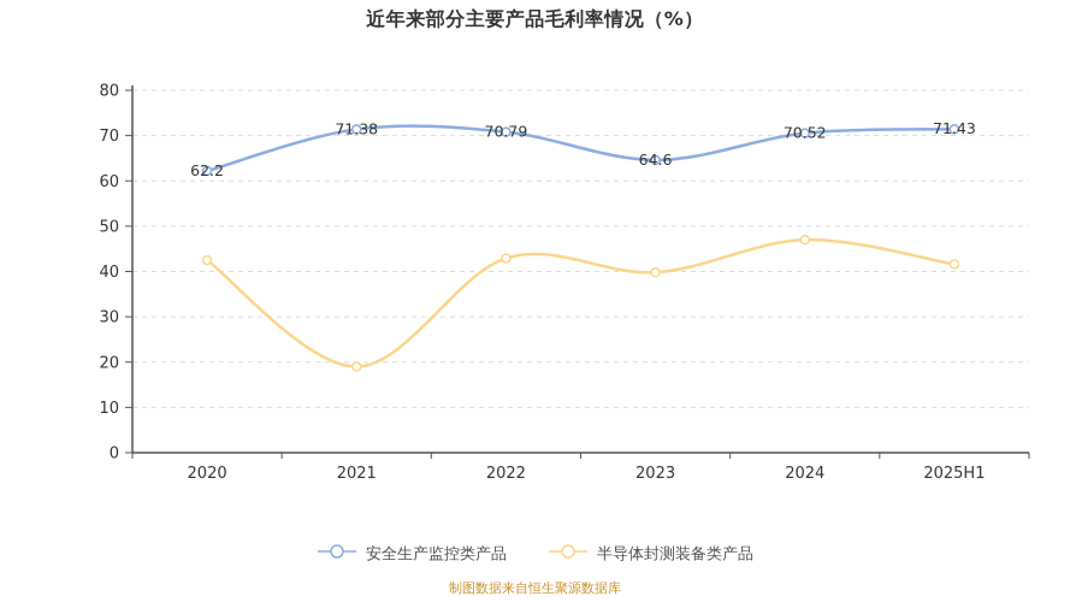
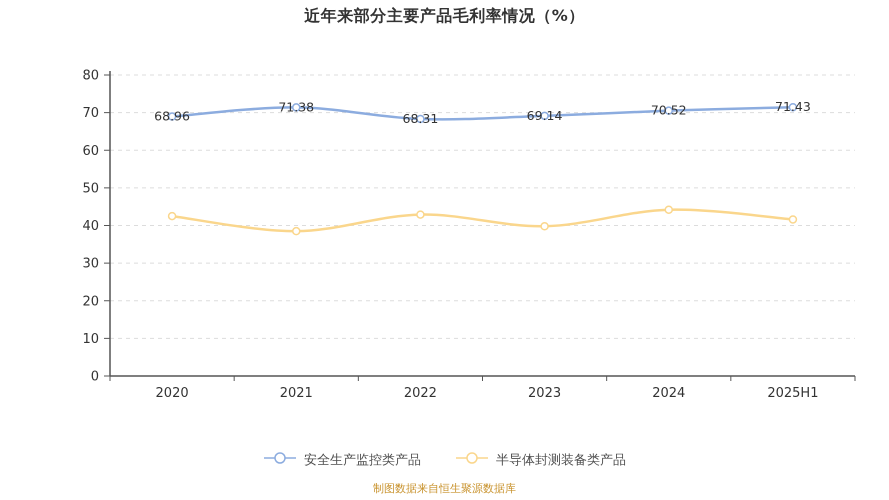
安全生产监控类产品/2020: 62.2 -> 68.96
半导体封测装备类产品/2021: 19 -> 38
安全生产监控类产品/2022: 70.79 -> 68.31
安全生产监控类产品/2023: 64.6 -> 69.14
半导体封测装备类产品/2024: 47 -> 44
